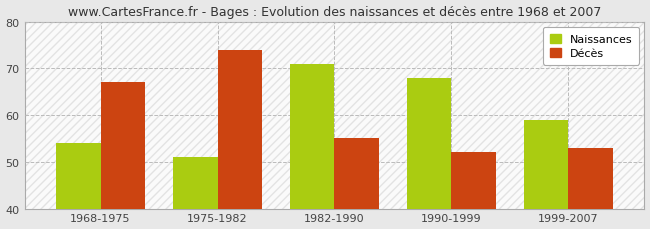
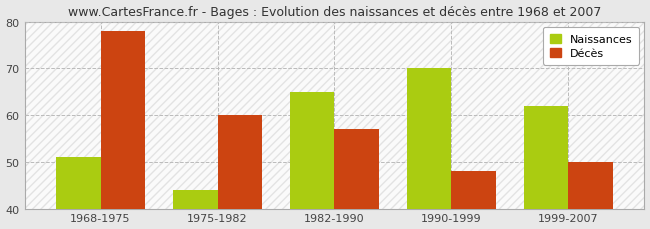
Naissances/1968-1975: 54 -> 51
Décès/1968-1975: 67 -> 78
Naissances/1975-1982: 51 -> 44
Décès/1975-1982: 74 -> 60
Naissances/1982-1990: 71 -> 65
Décès/1982-1990: 55 -> 57
Naissances/1990-1999: 68 -> 70
Décès/1990-1999: 52 -> 48
Naissances/1999-2007: 59 -> 62
Décès/1999-2007: 53 -> 50
